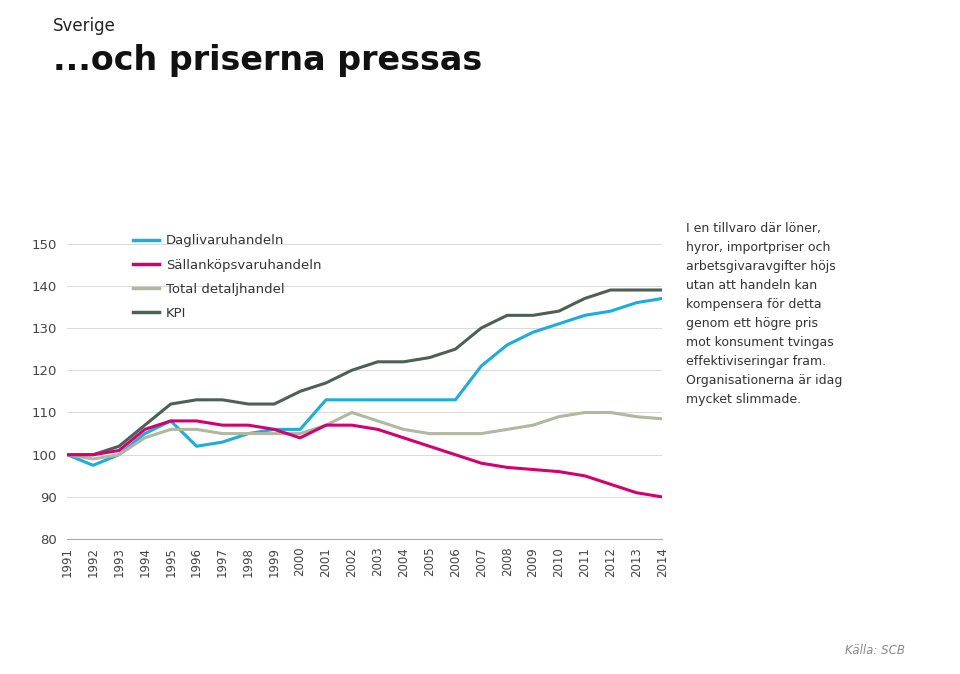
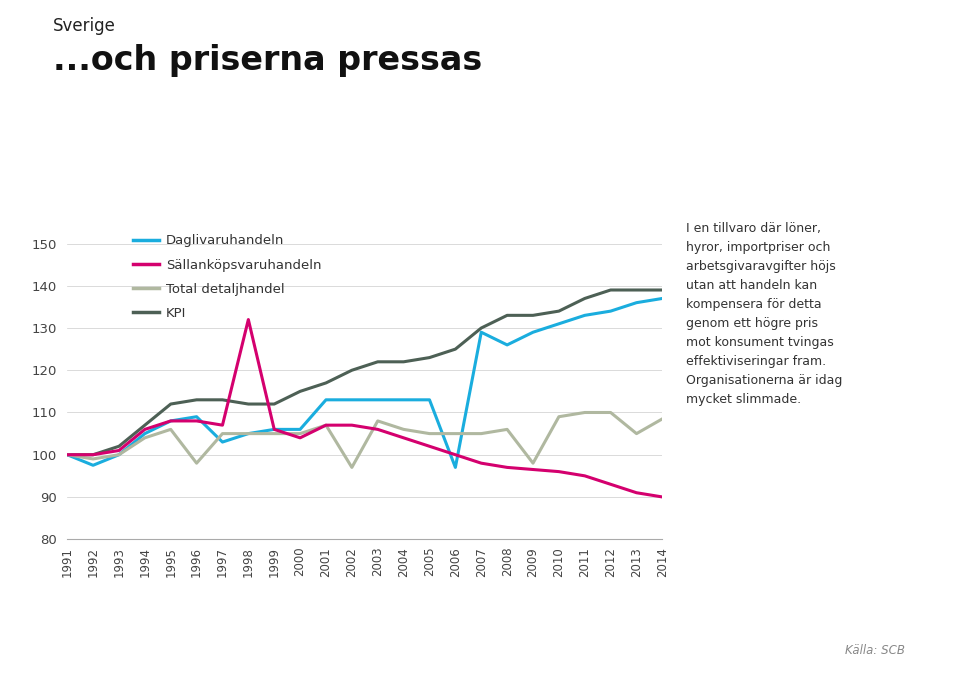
Daglivaruhandeln/1996: 102.0 -> 109.0
Total detaljhandel/1996: 106.0 -> 98.0
Sällanköpsvaruhandeln/1998: 107.0 -> 132.0
Total detaljhandel/2002: 110.0 -> 97.0
Daglivaruhandeln/2006: 113.0 -> 97.0
Daglivaruhandeln/2007: 121.0 -> 129.0
Total detaljhandel/2009: 107.0 -> 98.0
Total detaljhandel/2013: 109.0 -> 105.0
